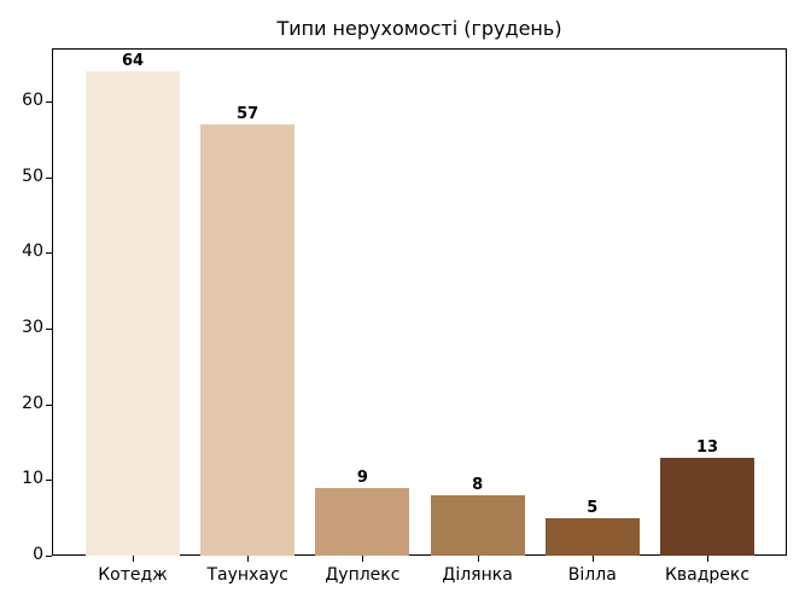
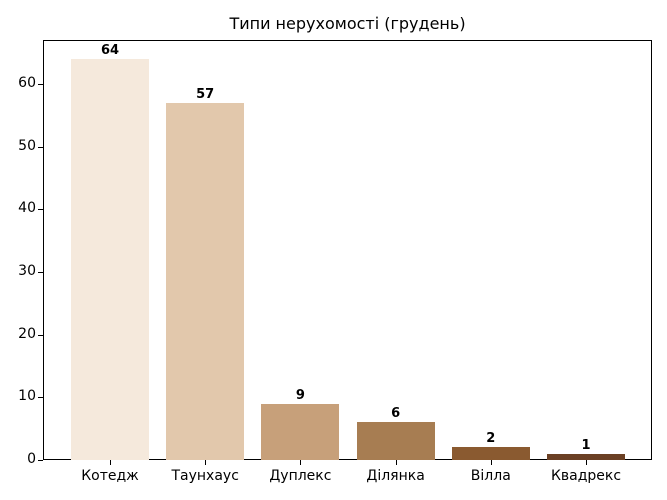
Ділянка: 8 -> 6
Вілла: 5 -> 2
Квадрекс: 13 -> 1
